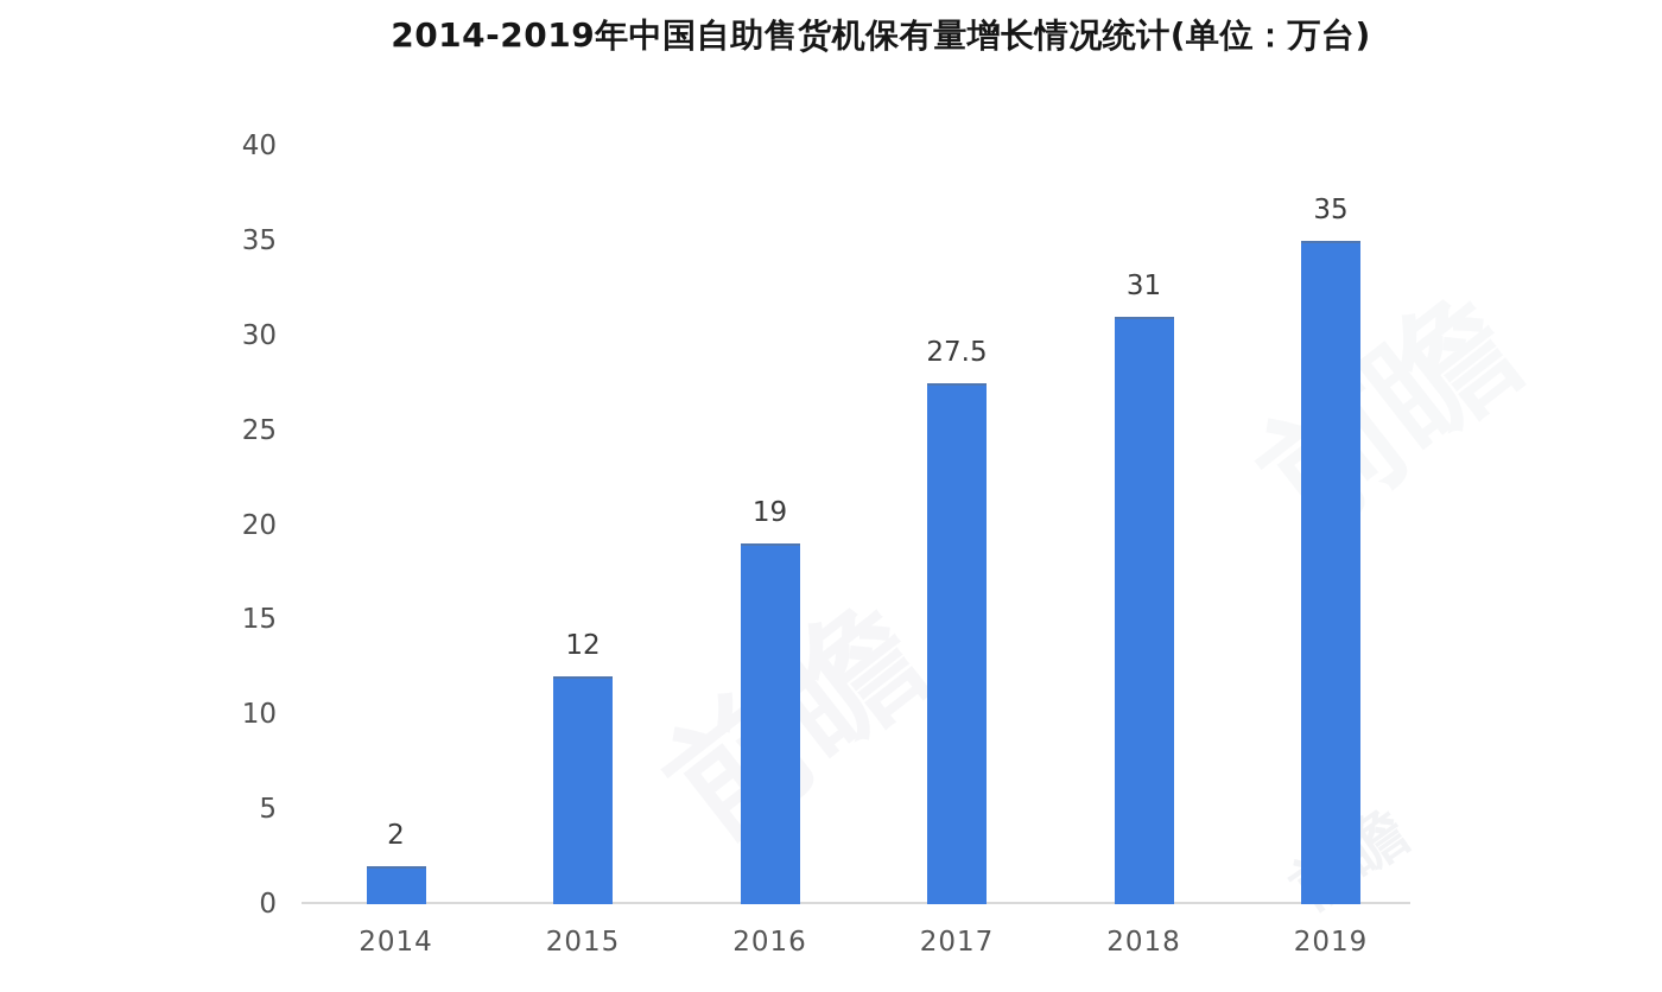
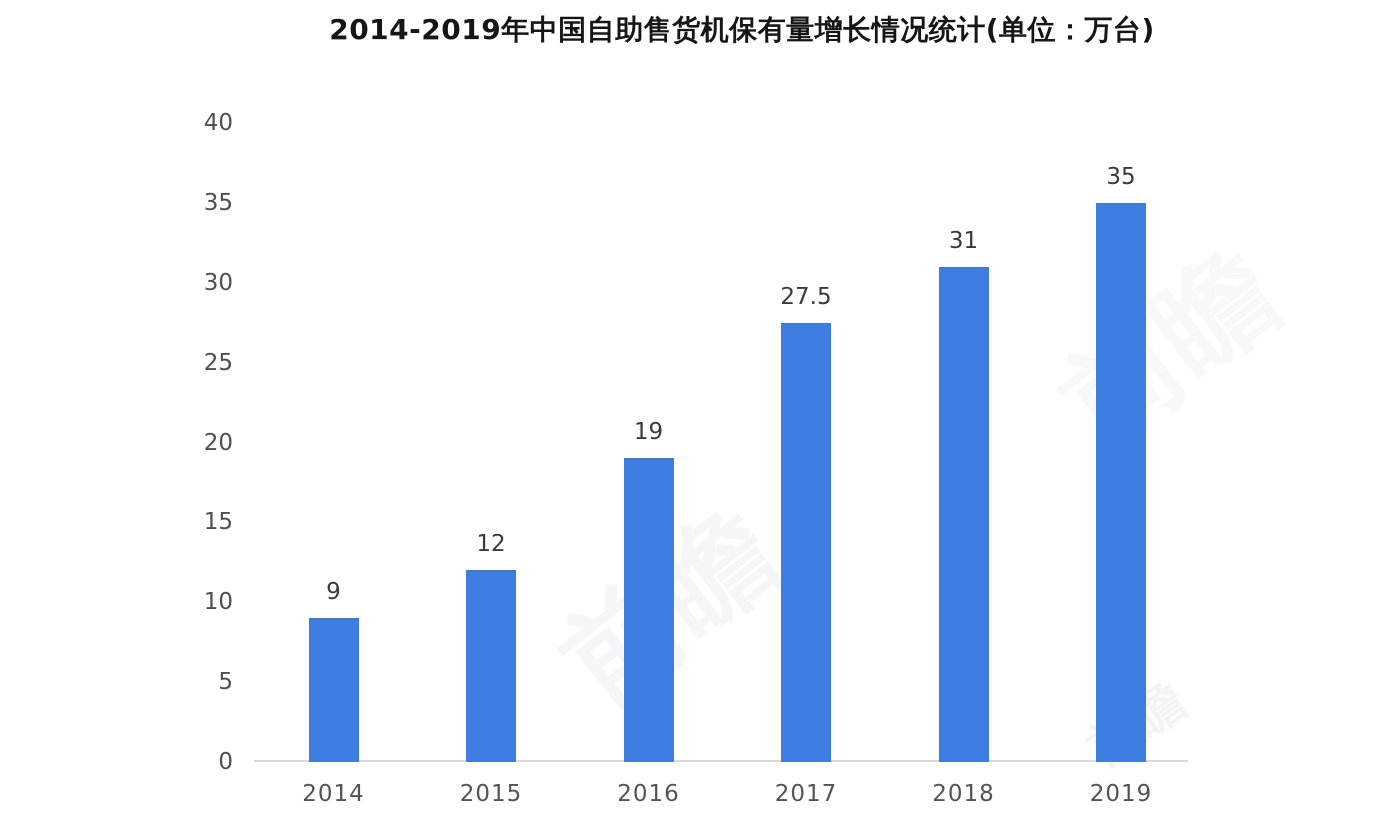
2014: 2 -> 9
